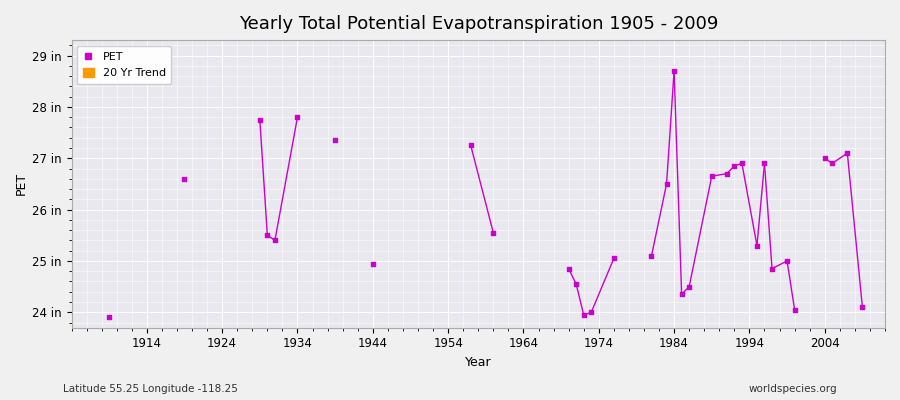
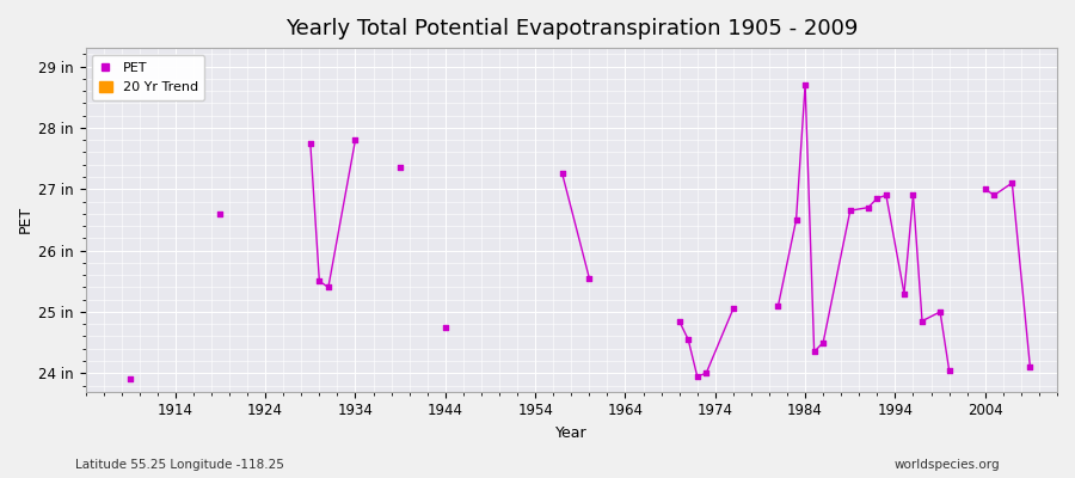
1944: 24.95 in -> 24.74 in
